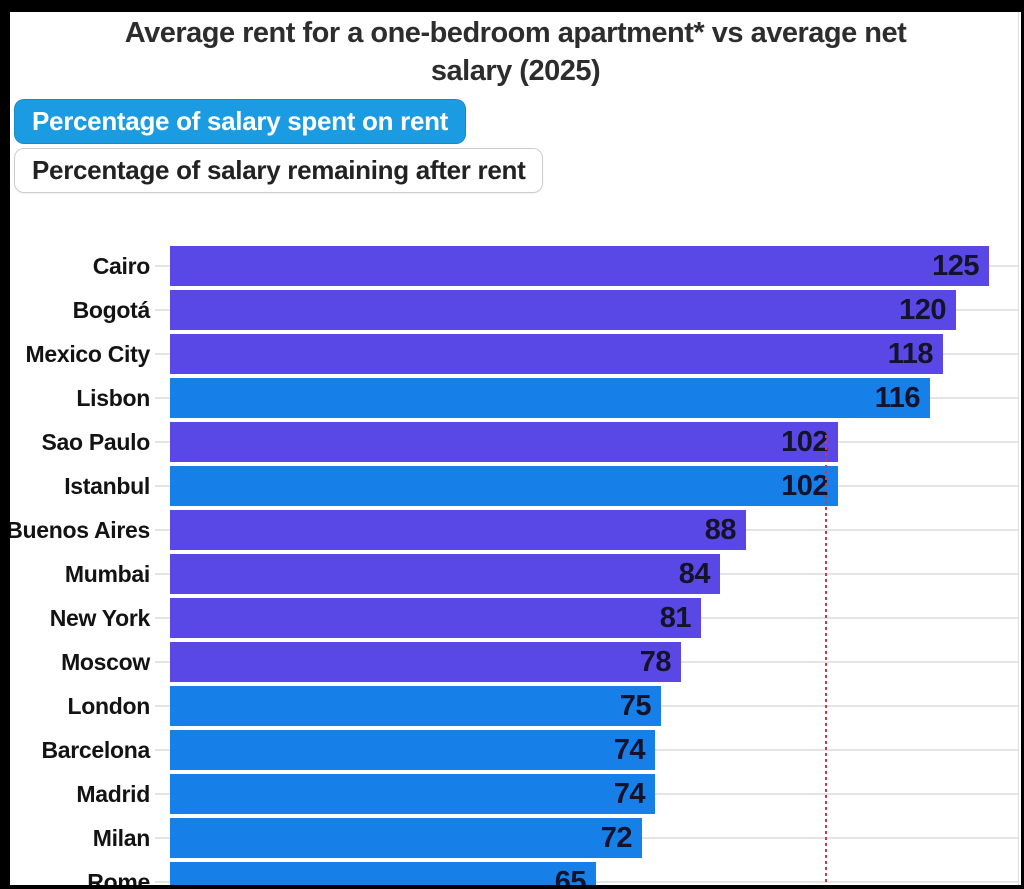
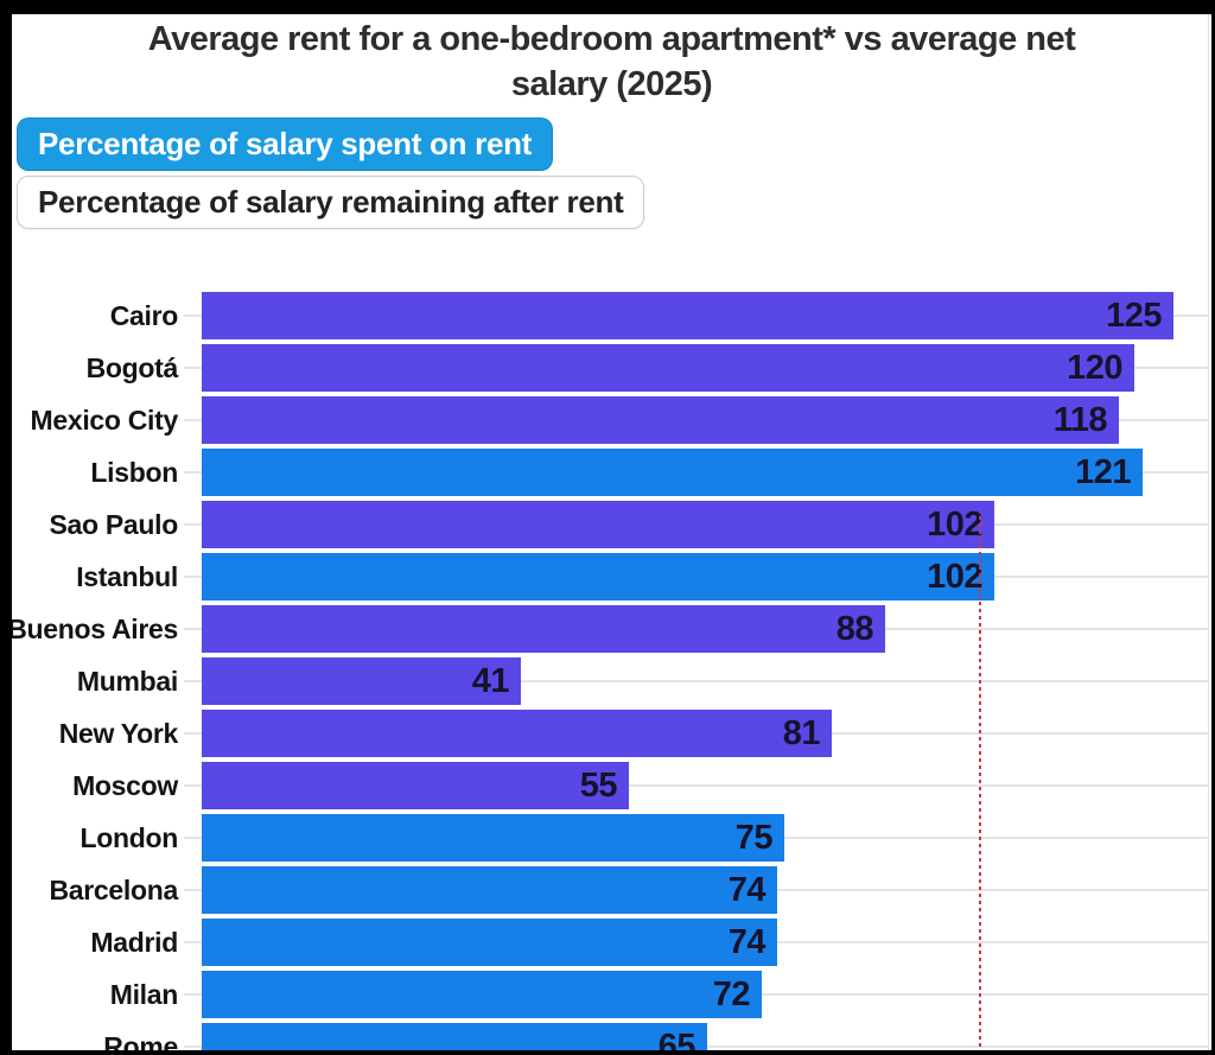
Lisbon: 116 -> 121
Mumbai: 84 -> 41
Moscow: 78 -> 55
